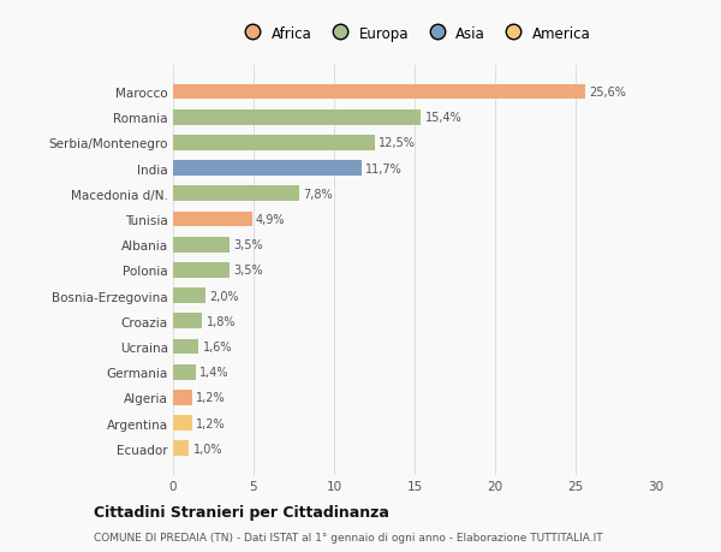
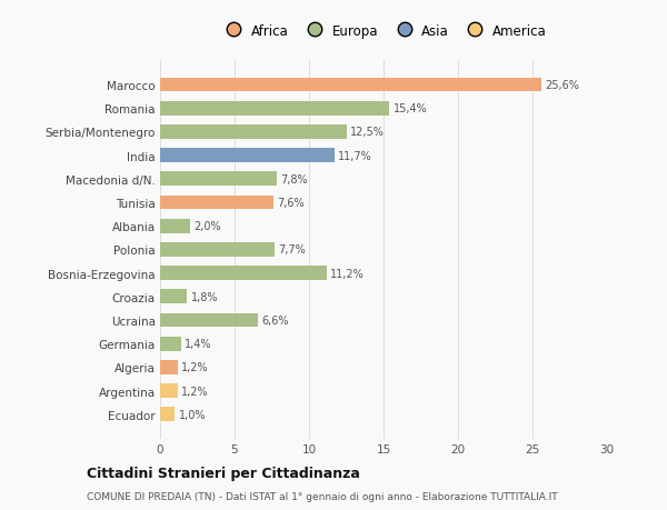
Tunisia: 4,9% -> 7,6%
Albania: 3,5% -> 2,0%
Polonia: 3,5% -> 7,7%
Bosnia-Erzegovina: 2,0% -> 11,2%
Ucraina: 1,6% -> 6,6%
